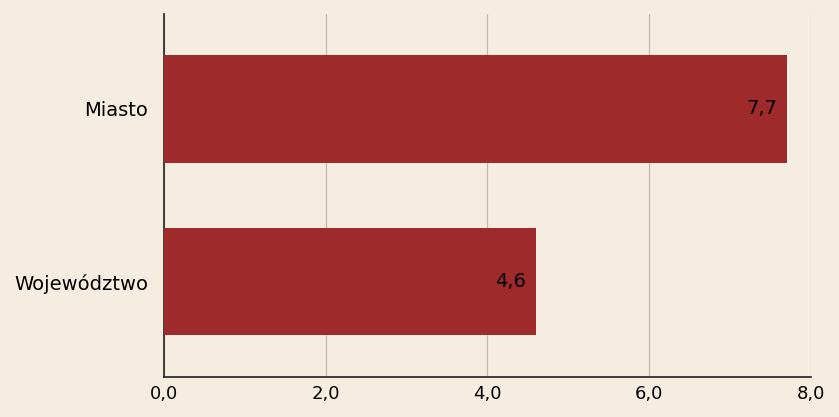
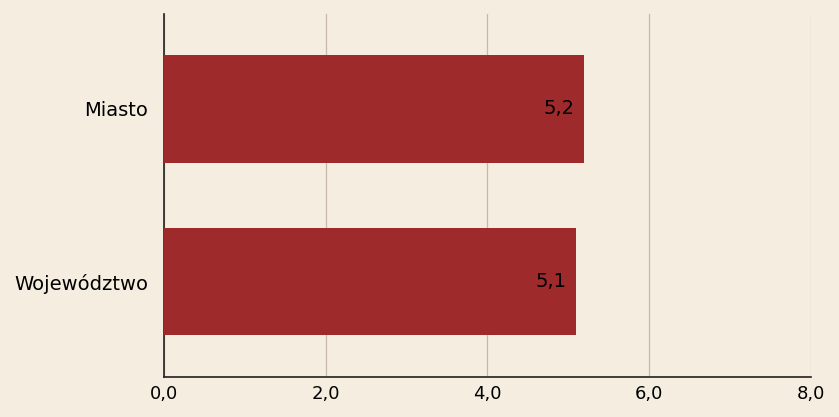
Miasto: 7,7 -> 5,2
Województwo: 4,6 -> 5,1
